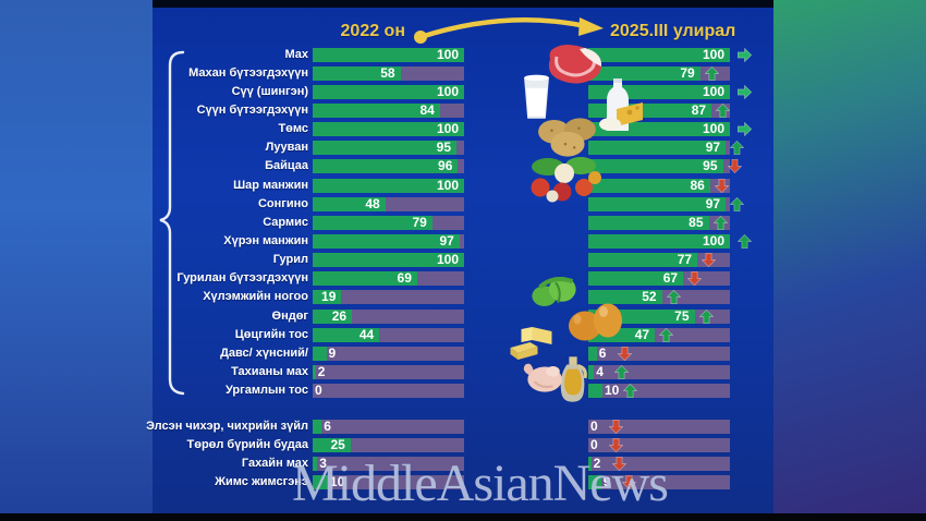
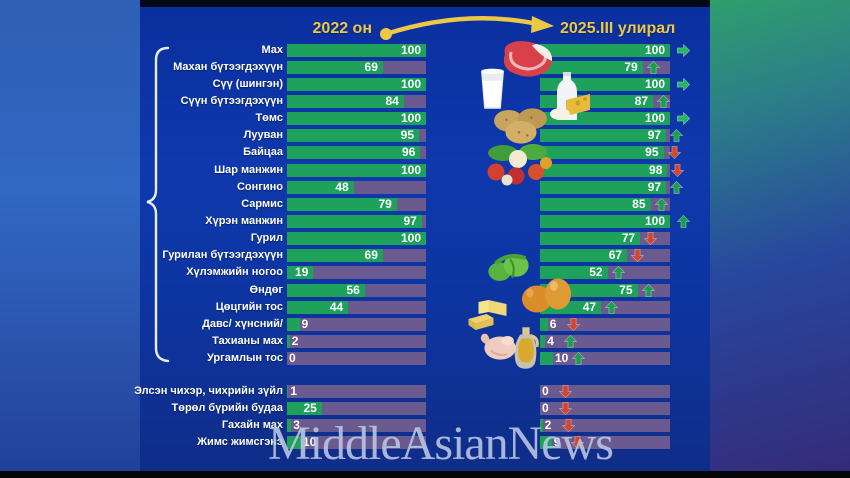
2022 он/Махан бүтээгдэхүүн: 58 -> 69
2025.III улирал/Шар манжин: 86 -> 98
2022 он/Өндөг: 26 -> 56
2022 он/Элсэн чихэр, чихрийн зүйл: 6 -> 1
